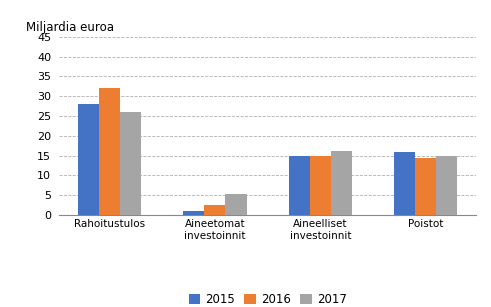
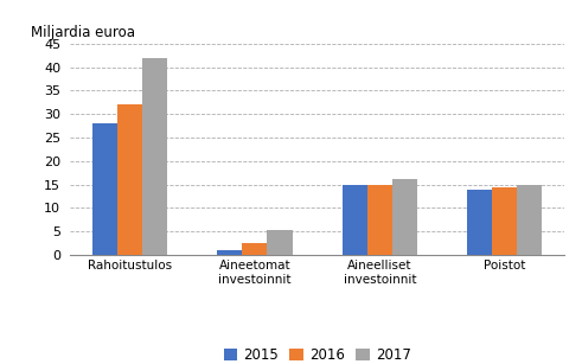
2017/Rahoitustulos: 26.0 -> 42.0
2015/Poistot: 16 -> 14
